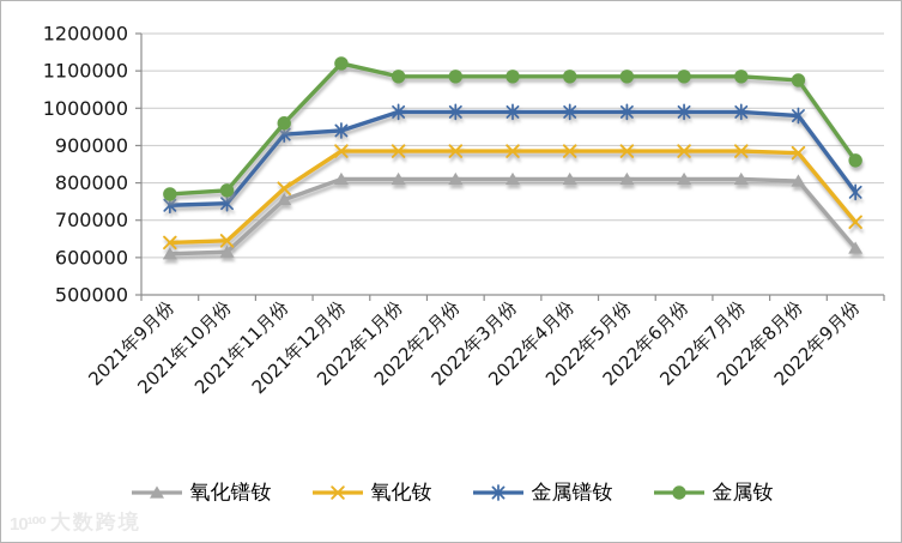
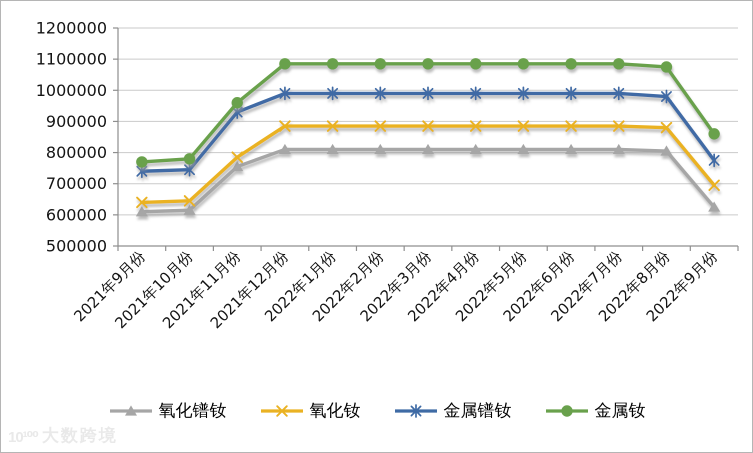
金属镨钕/2021年12月份: 940000 -> 990000
金属钕/2021年12月份: 1120000 -> 1080000
